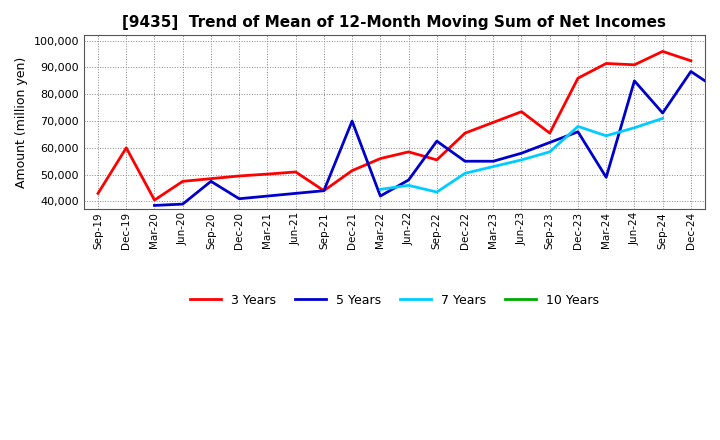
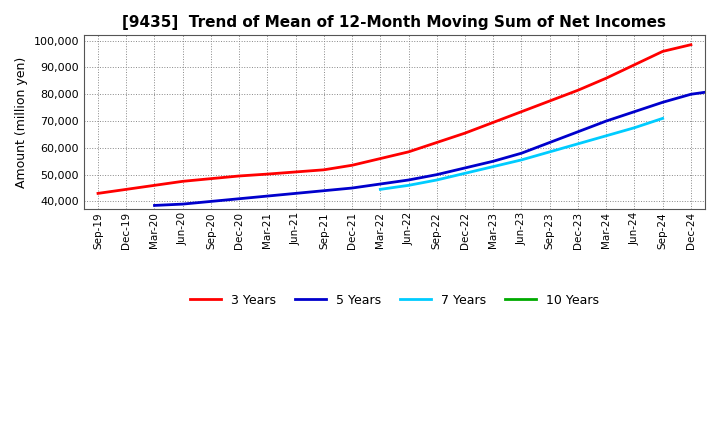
3 Years/Dec-19: 60,000 -> 44,500
3 Years/Mar-20: 40,500 -> 46,000
5 Years/Sep-20: 47,500 -> 40,000
3 Years/Sep-21: 44,000 -> 51,800
3 Years/Dec-21: 51,500 -> 53,500
5 Years/Dec-21: 70,000 -> 45,000
5 Years/Mar-22: 42,000 -> 46,500
3 Years/Sep-22: 55,500 -> 62,000
5 Years/Sep-22: 62,500 -> 50,000
7 Years/Sep-22: 43,500 -> 48,000
5 Years/Dec-22: 55,000 -> 52,500
3 Years/Sep-23: 65,500 -> 77,500
3 Years/Dec-23: 86,000 -> 81,500
7 Years/Dec-23: 68,000 -> 61,500
3 Years/Mar-24: 91,500 -> 86,000
5 Years/Mar-24: 49,000 -> 70,000
5 Years/Jun-24: 85,000 -> 73,500
5 Years/Sep-24: 73,000 -> 77,000
3 Years/Dec-24: 92,500 -> 98,500
5 Years/Dec-24: 88,500 -> 80,000
